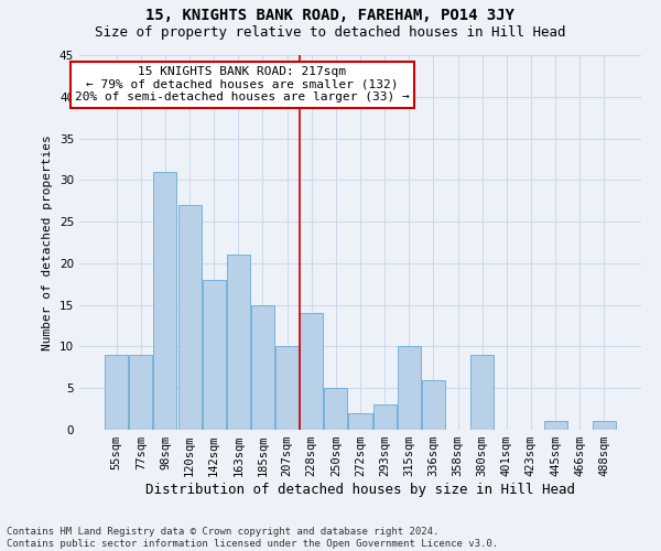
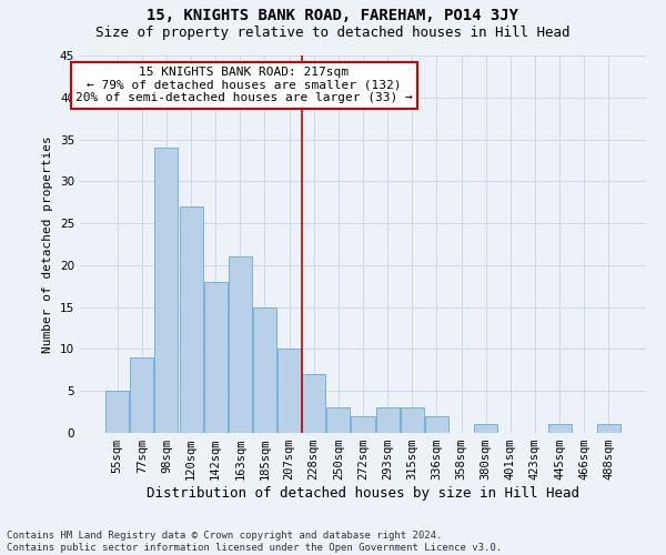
55sqm: 9 -> 5
98sqm: 31 -> 34
228sqm: 14 -> 7
250sqm: 5 -> 3
315sqm: 10 -> 3
336sqm: 6 -> 2
380sqm: 9 -> 1
